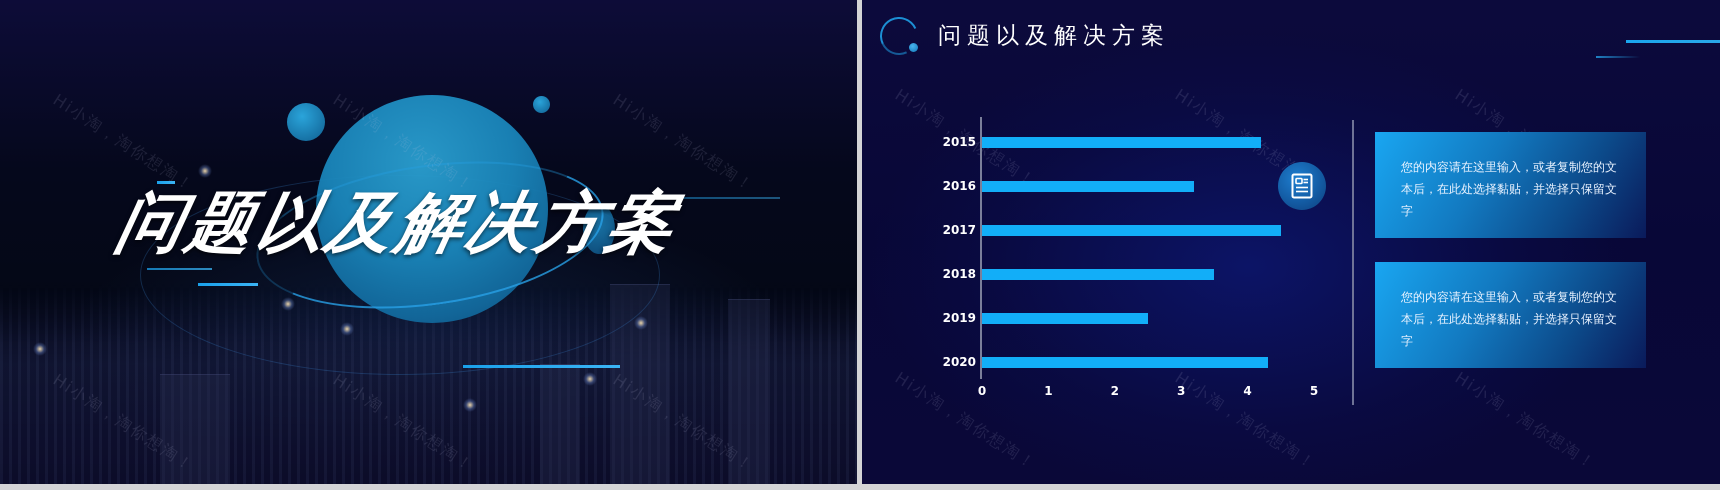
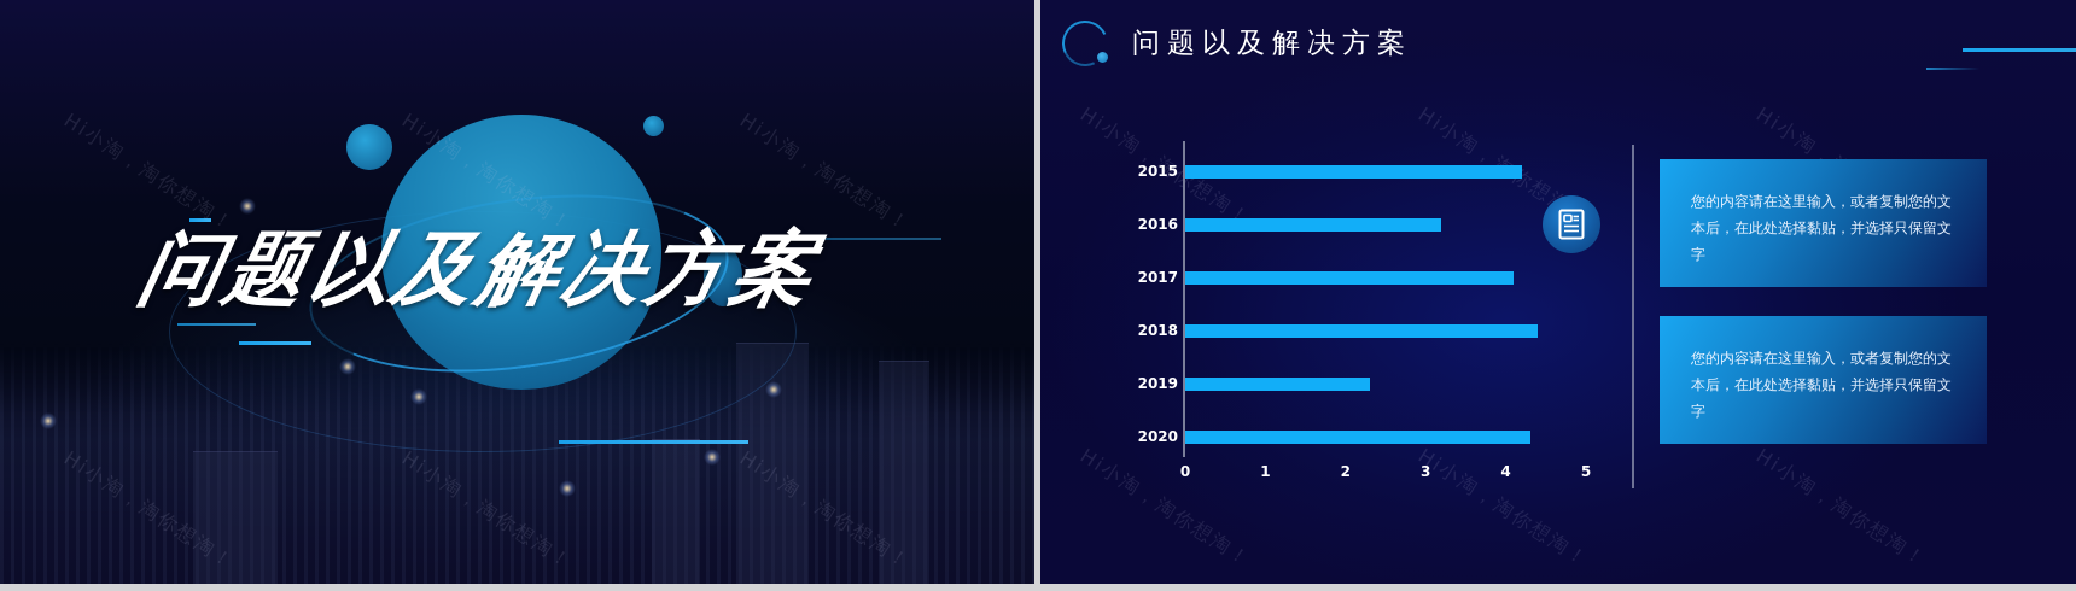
2017: 4.5 -> 4.1
2018: 3.5 -> 4.4
2019: 2.5 -> 2.3
